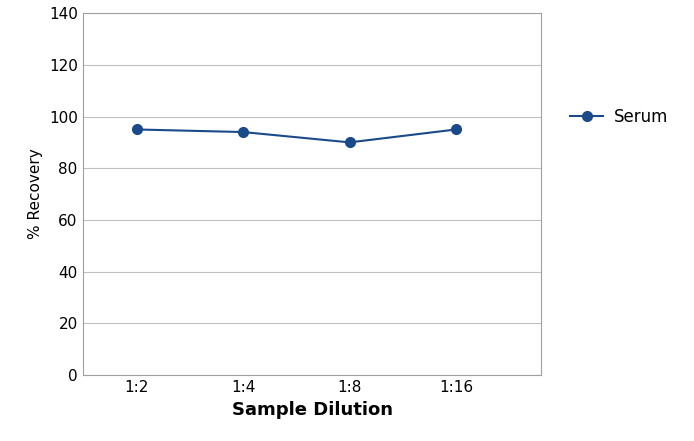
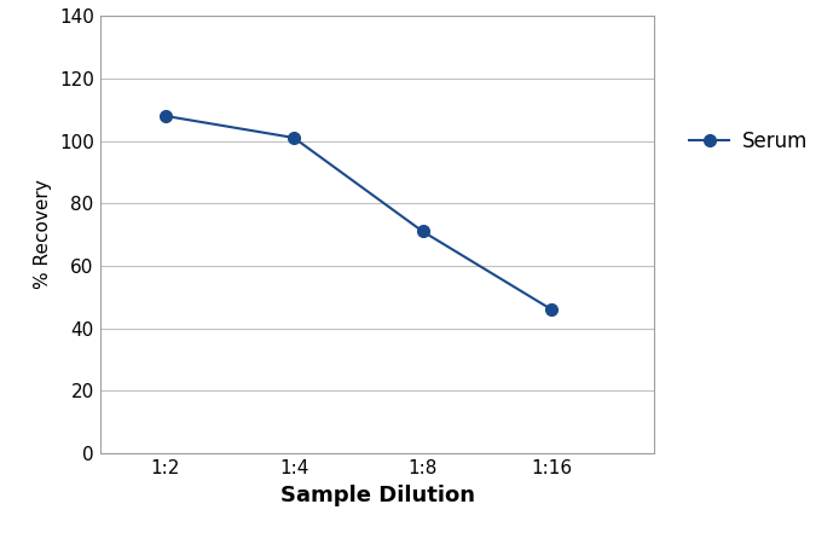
1:2: 95 -> 108
1:4: 94 -> 101
1:8: 90 -> 71
1:16: 95 -> 46
